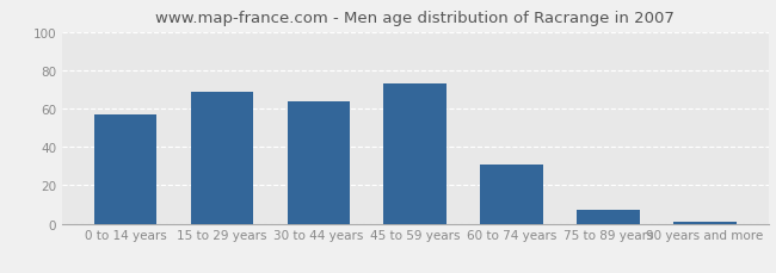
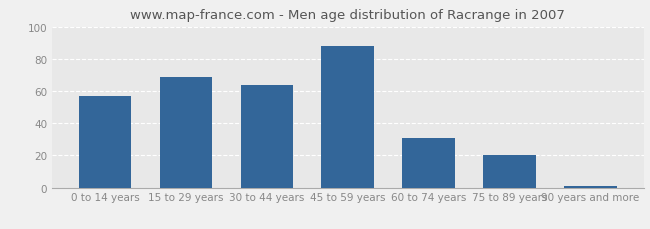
45 to 59 years: 73 -> 88
75 to 89 years: 7 -> 20
